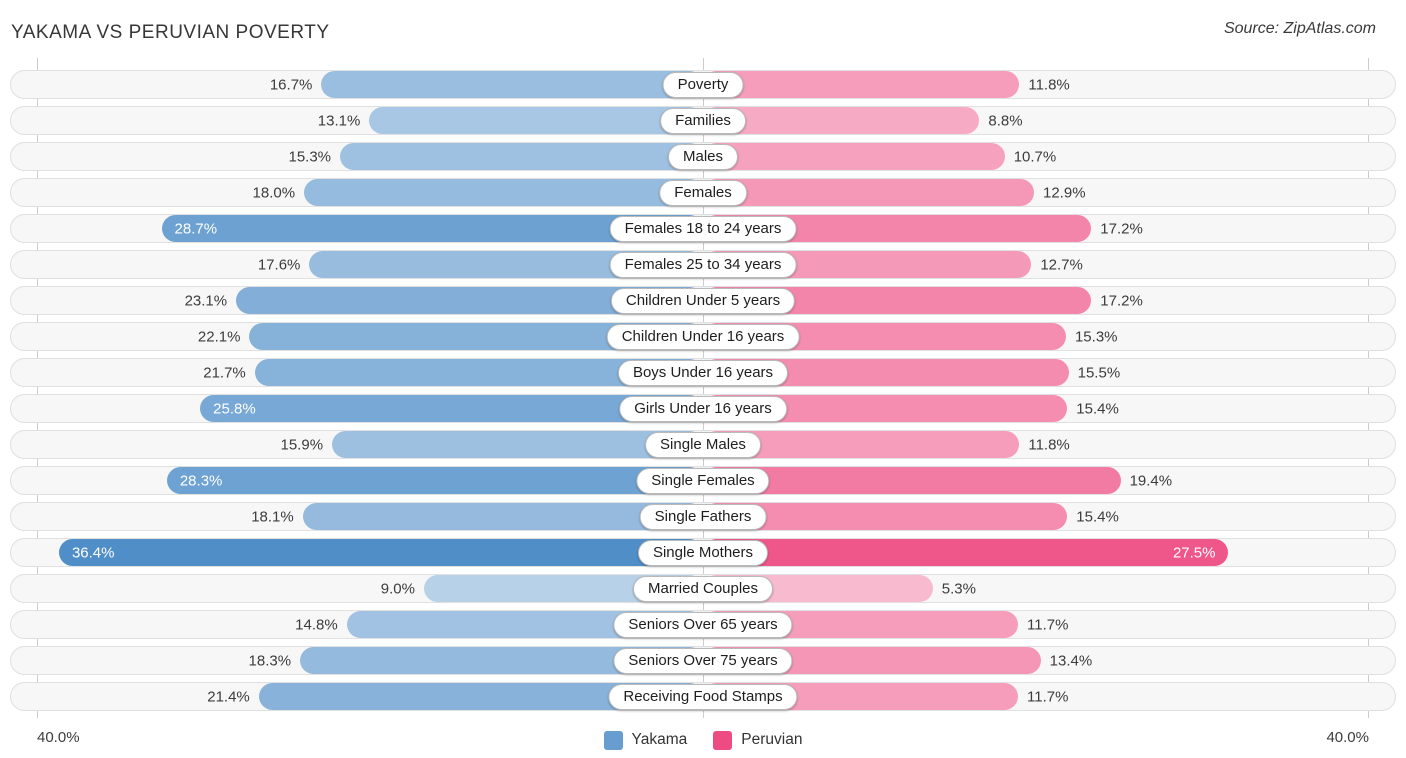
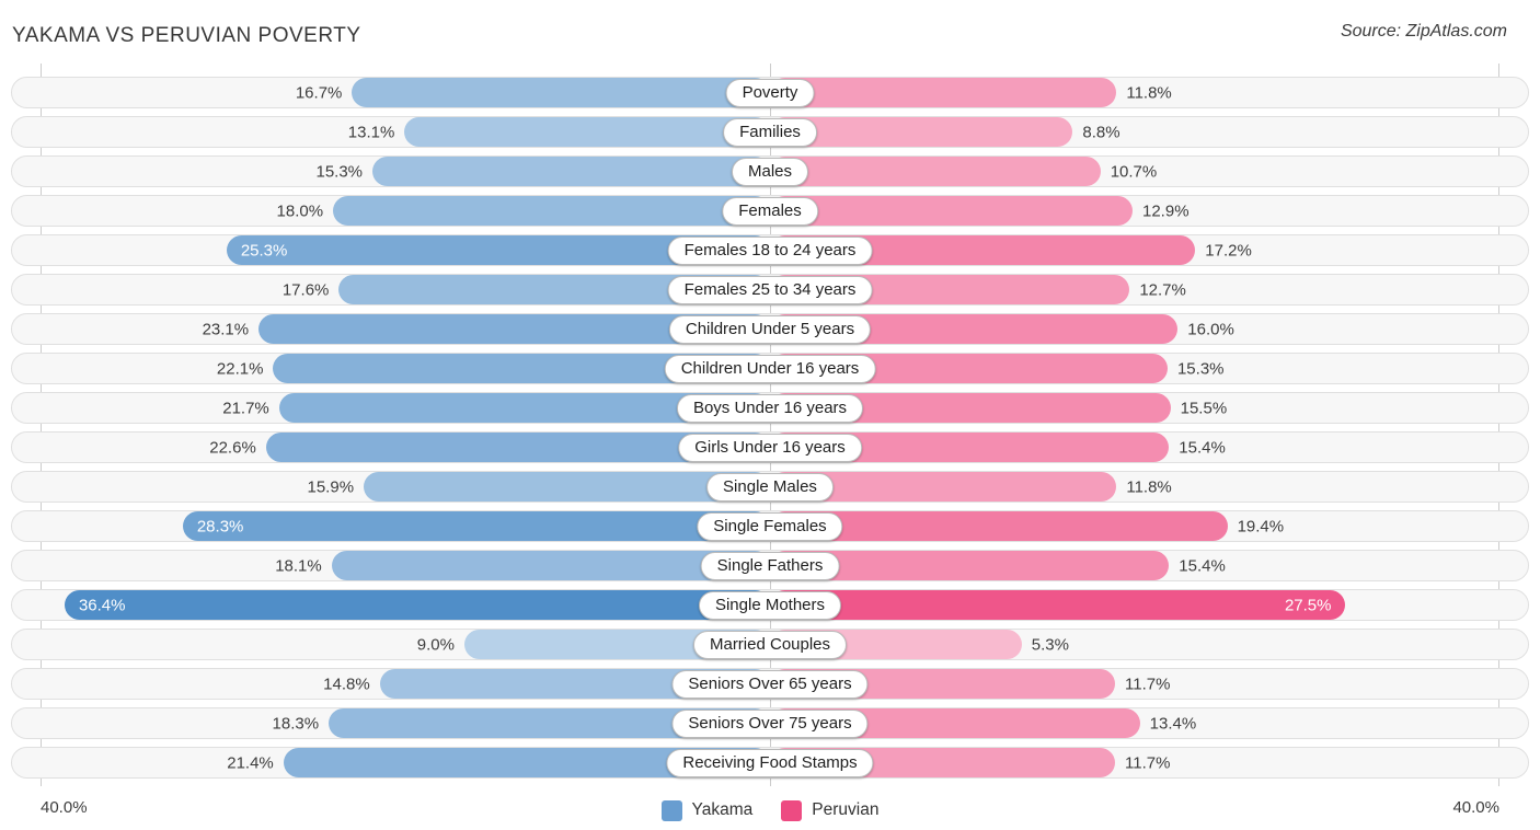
Yakama/Females 18 to 24 years: 28.7% -> 25.3%
Peruvian/Children Under 5 years: 17.2% -> 16.0%
Yakama/Girls Under 16 years: 25.8% -> 22.6%
